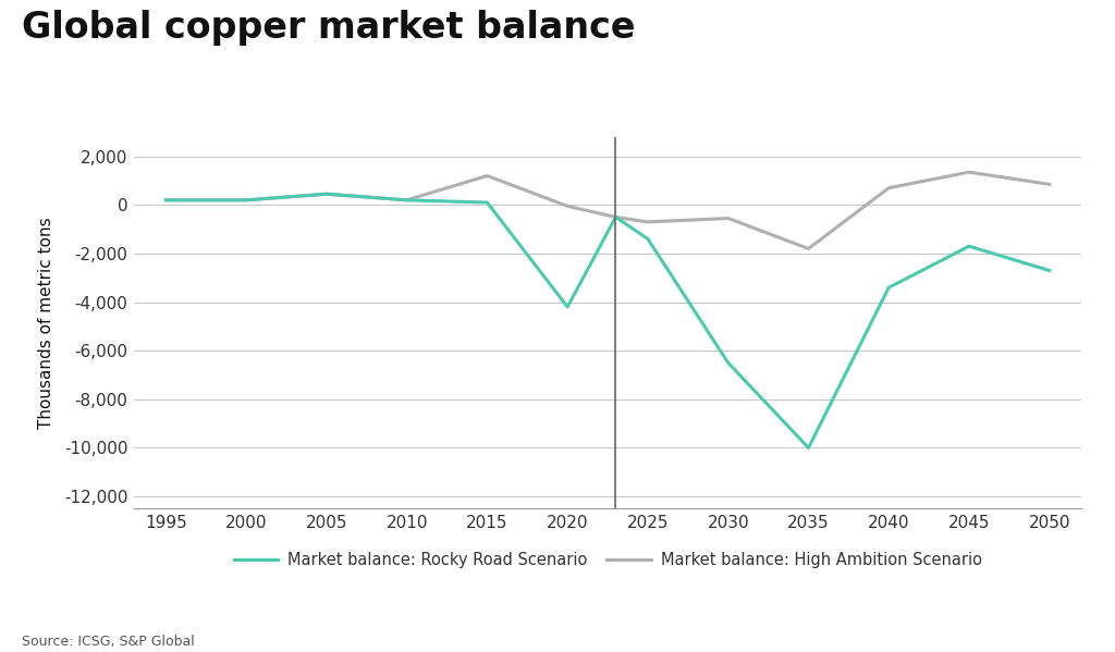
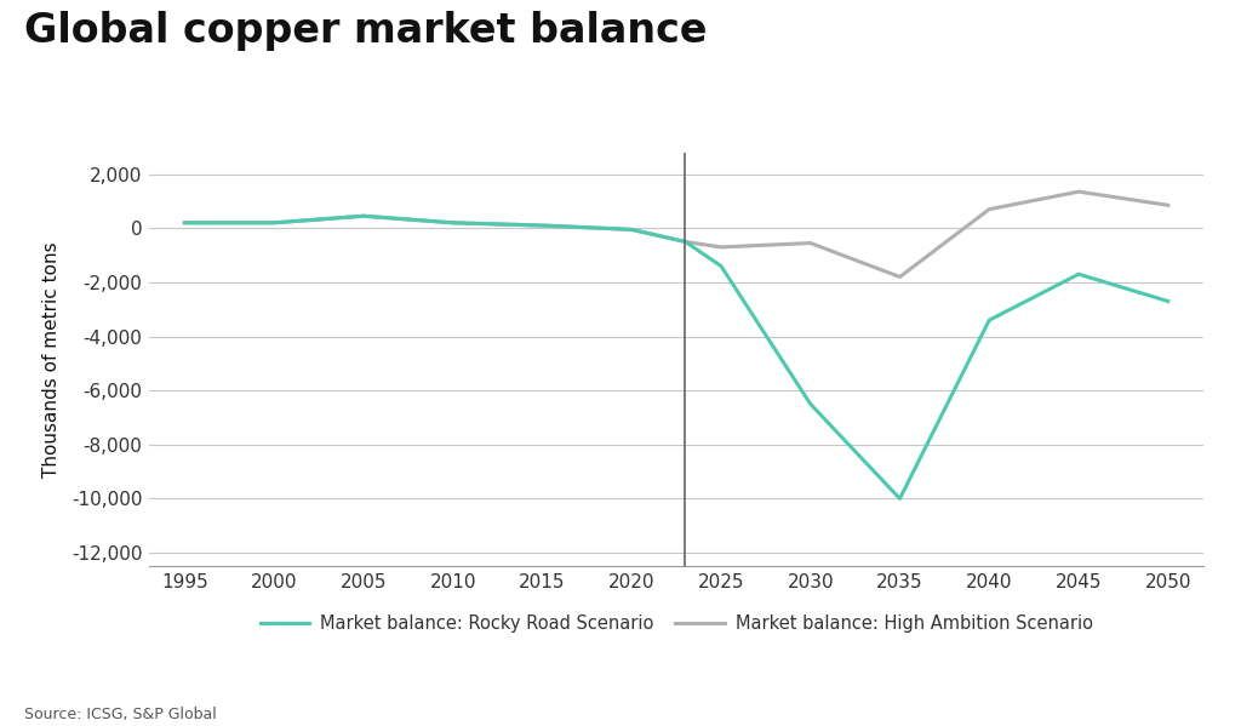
Market balance: High Ambition Scenario/2015: 1,200 -> 100
Market balance: Rocky Road Scenario/2020: -4,200 -> -50
